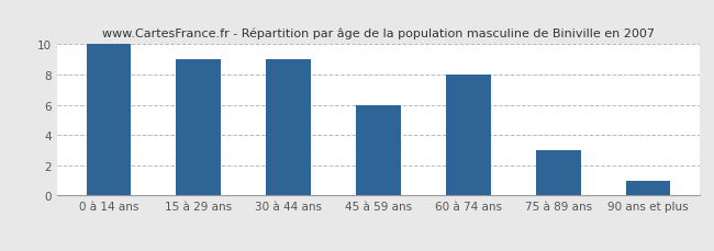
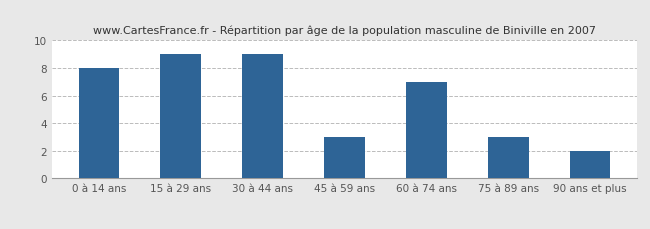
0 à 14 ans: 10 -> 8
45 à 59 ans: 6 -> 3
60 à 74 ans: 8 -> 7
90 ans et plus: 1 -> 2
